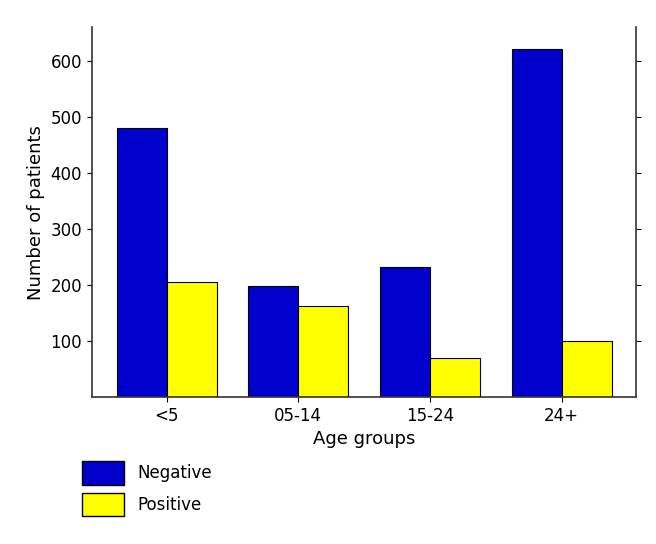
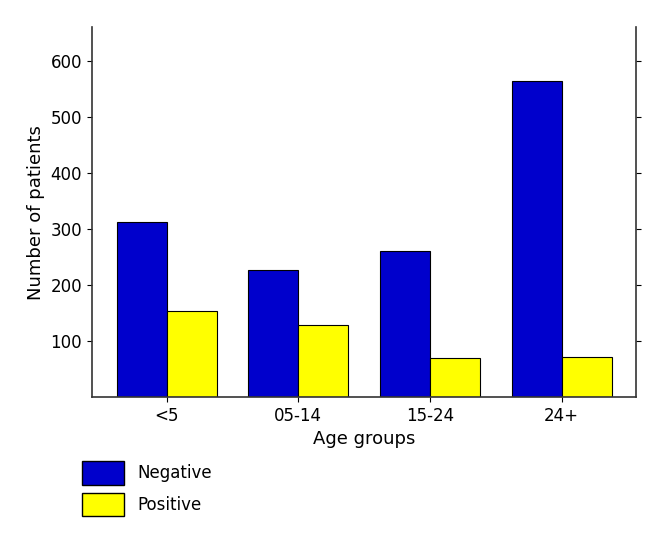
Negative/<5: 480 -> 312
Positive/<5: 205 -> 154
Negative/05-14: 199 -> 226
Positive/05-14: 163 -> 128
Negative/15-24: 232 -> 260
Negative/24+: 621 -> 564
Positive/24+: 100 -> 72
